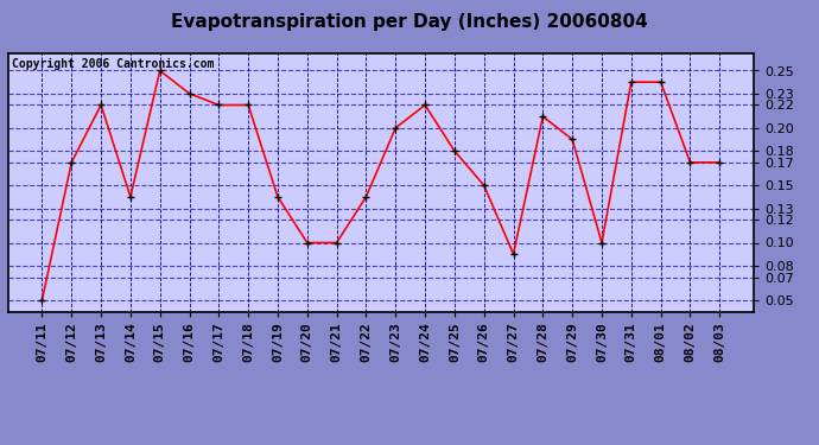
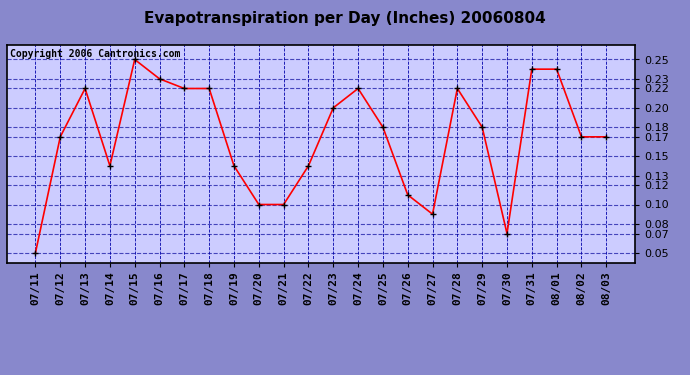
07/26: 0.15 -> 0.11
07/28: 0.21 -> 0.22
07/29: 0.19 -> 0.18
07/30: 0.10 -> 0.07
